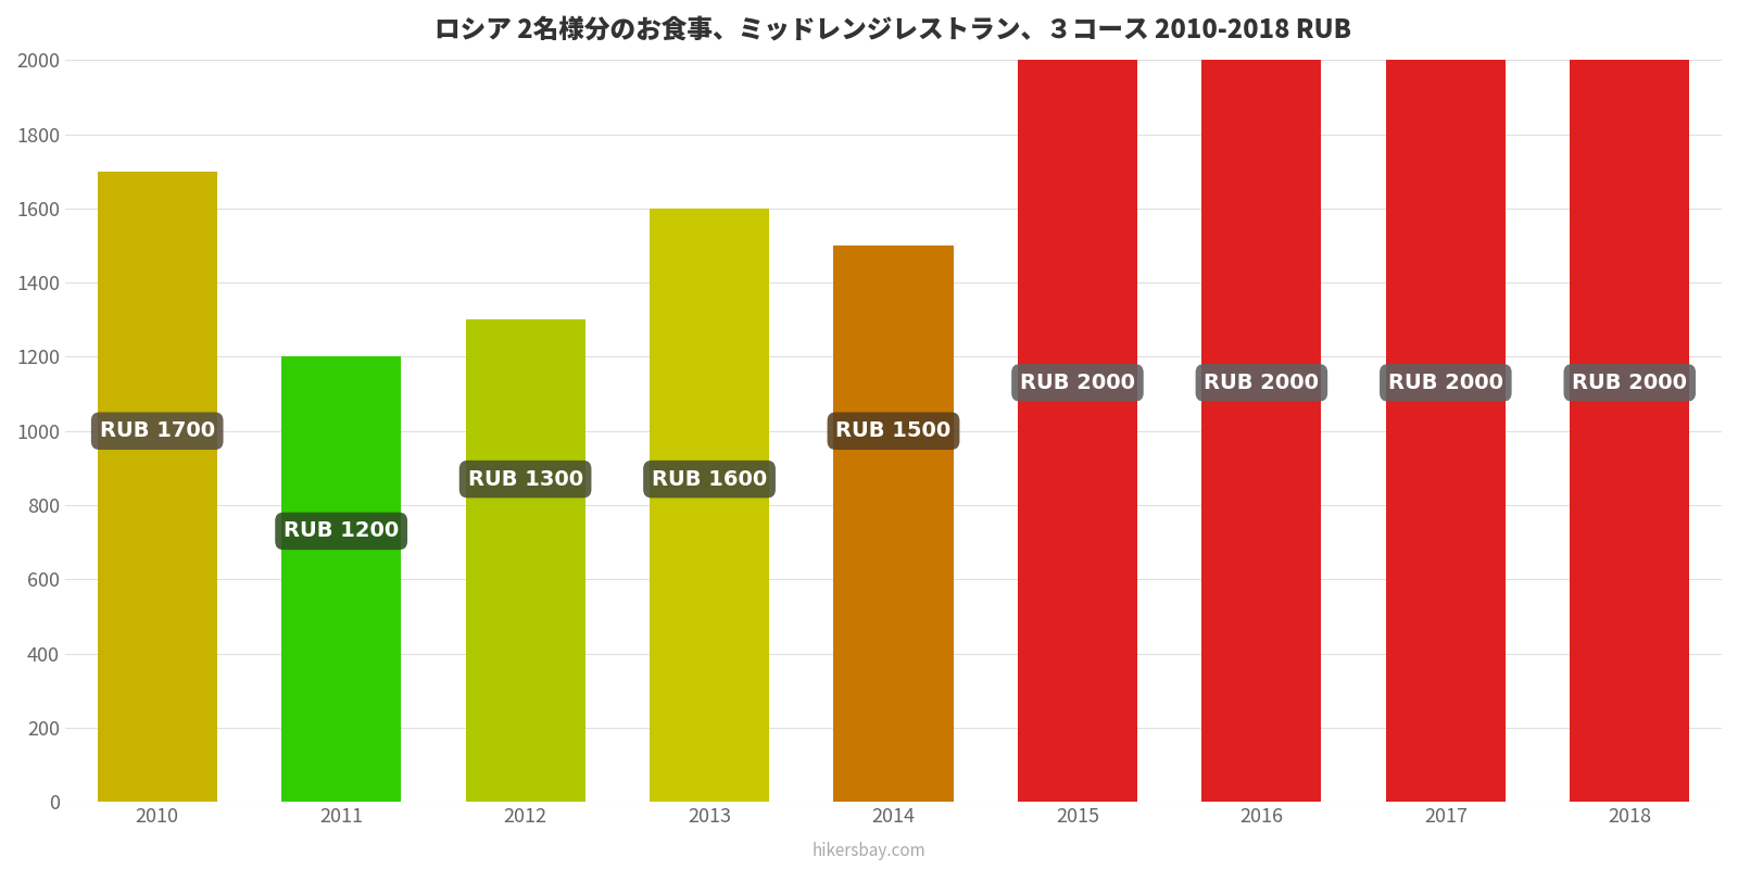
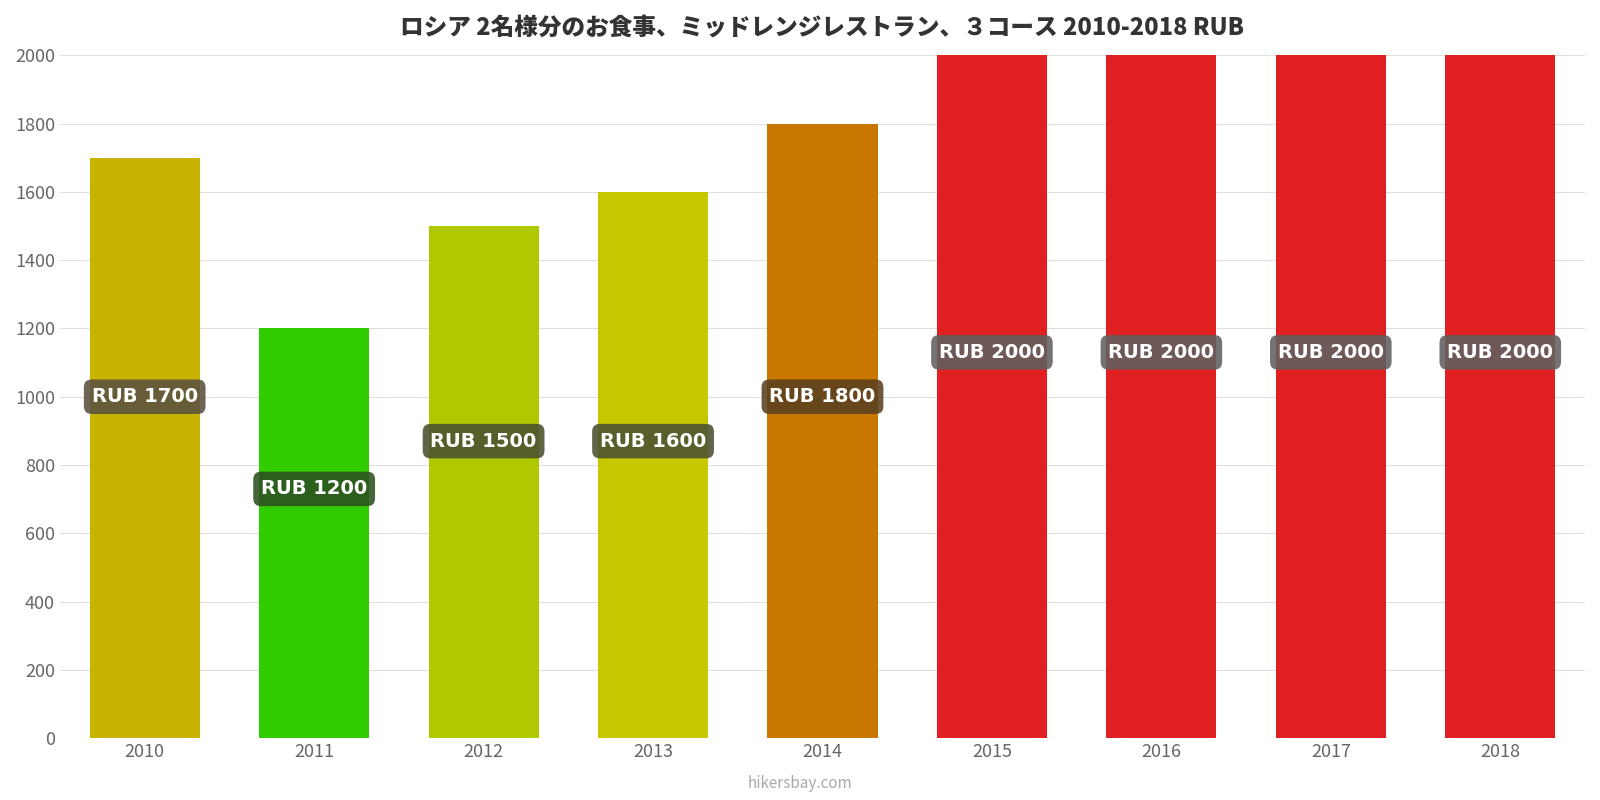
2012: 1300 -> 1500
2014: 1500 -> 1800
